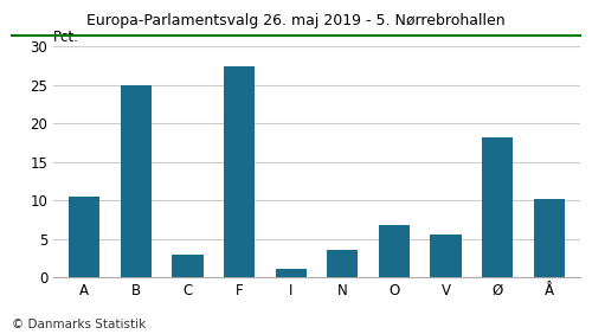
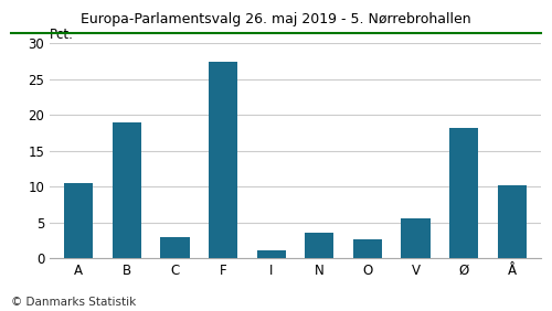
B: 25.0 -> 19.0
O: 6.8 -> 2.7
